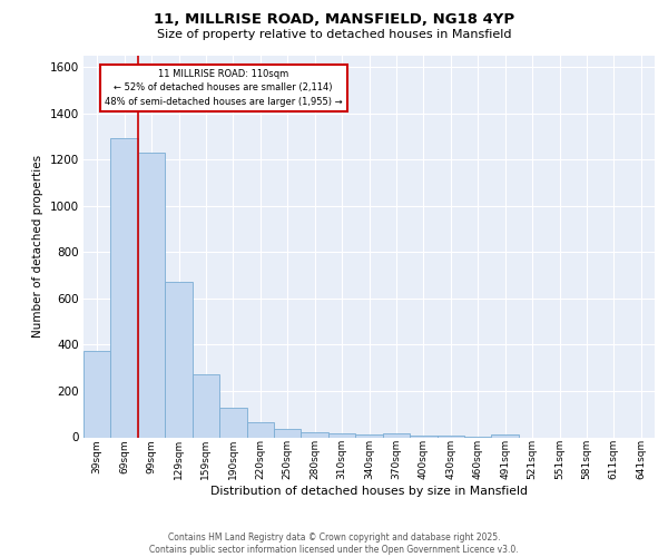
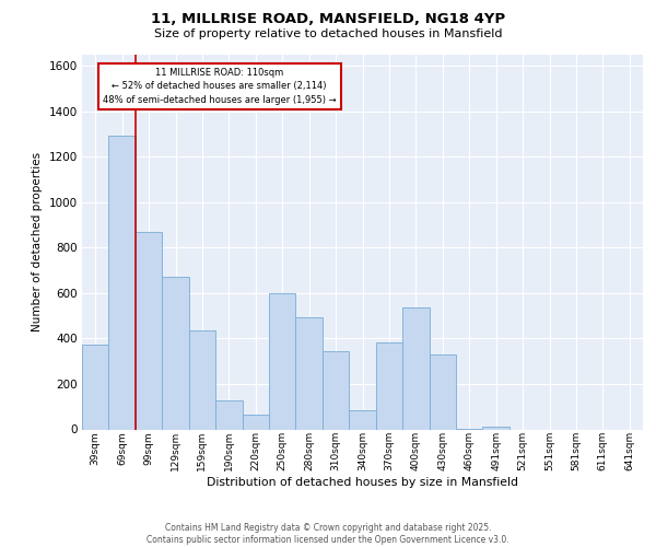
99sqm: 1230 -> 870
159sqm: 272 -> 435
250sqm: 37 -> 600
280sqm: 22 -> 495
310sqm: 15 -> 345
340sqm: 10 -> 85
370sqm: 15 -> 385
400sqm: 8 -> 535
430sqm: 5 -> 330
